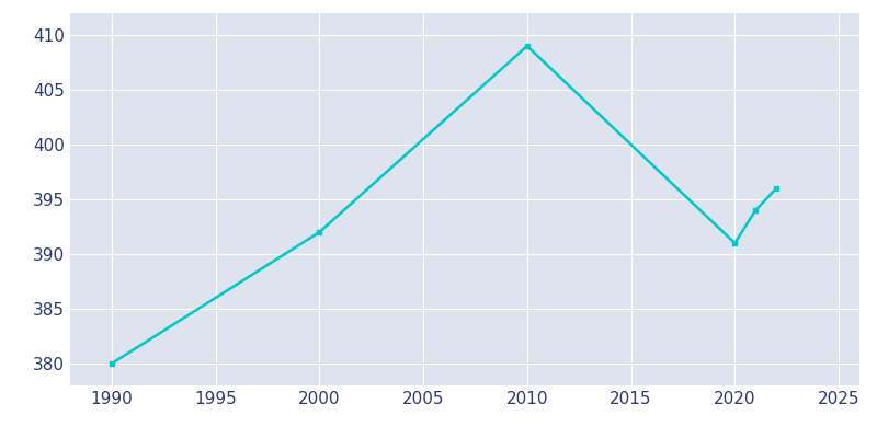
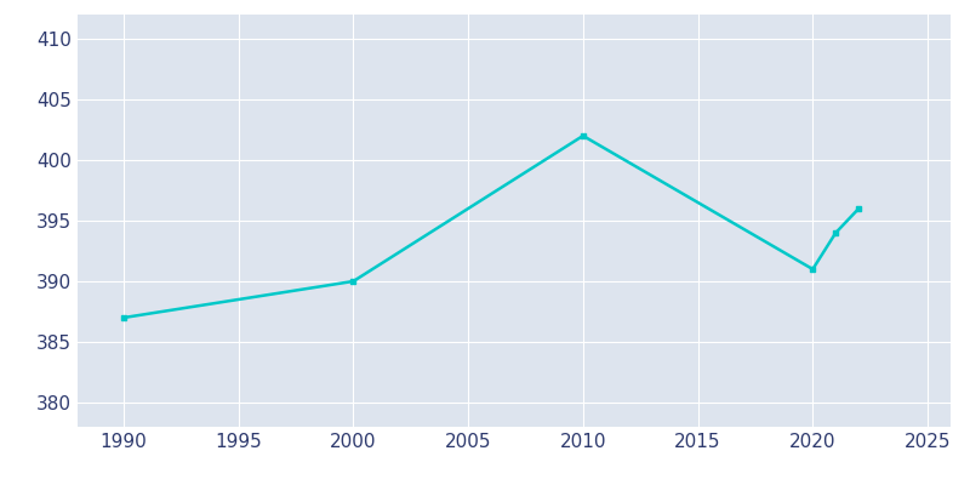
1990: 380 -> 387
2000: 392 -> 390
2010: 409 -> 402
